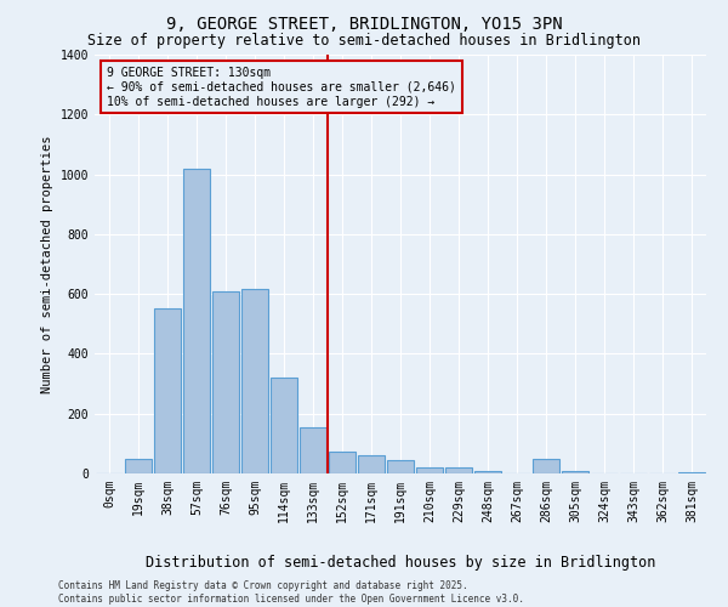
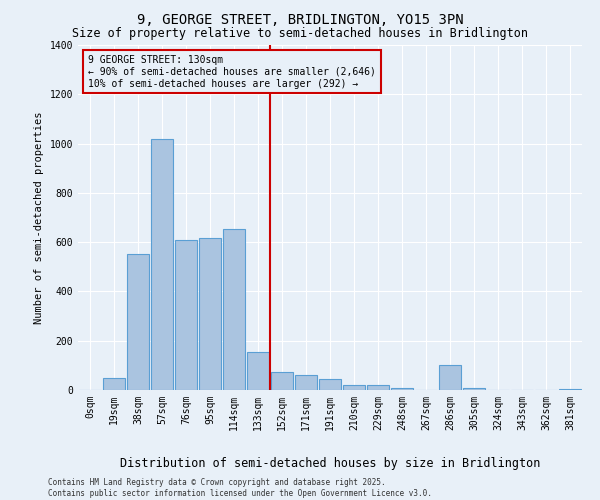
114sqm: 320 -> 655
286sqm: 50 -> 100
